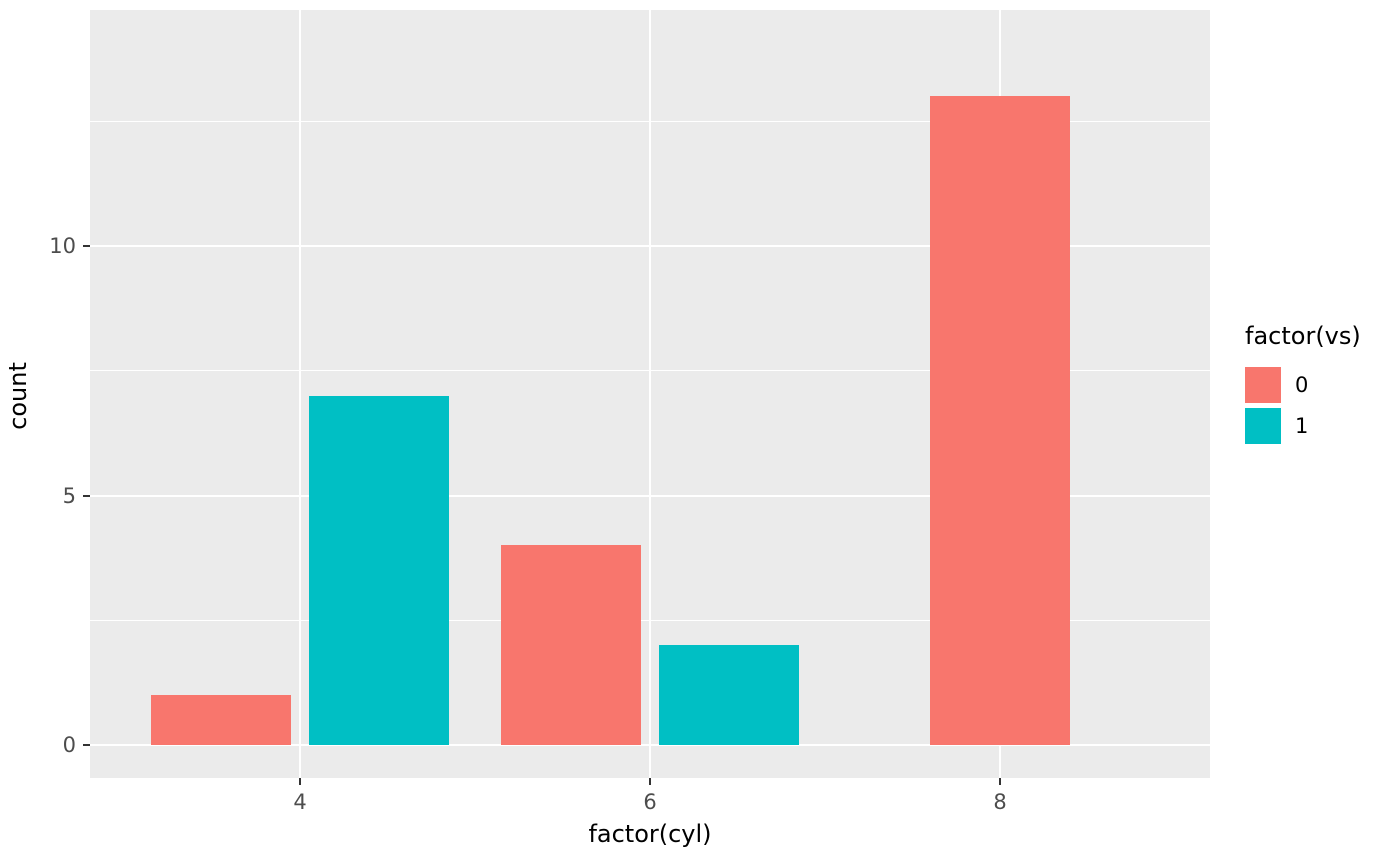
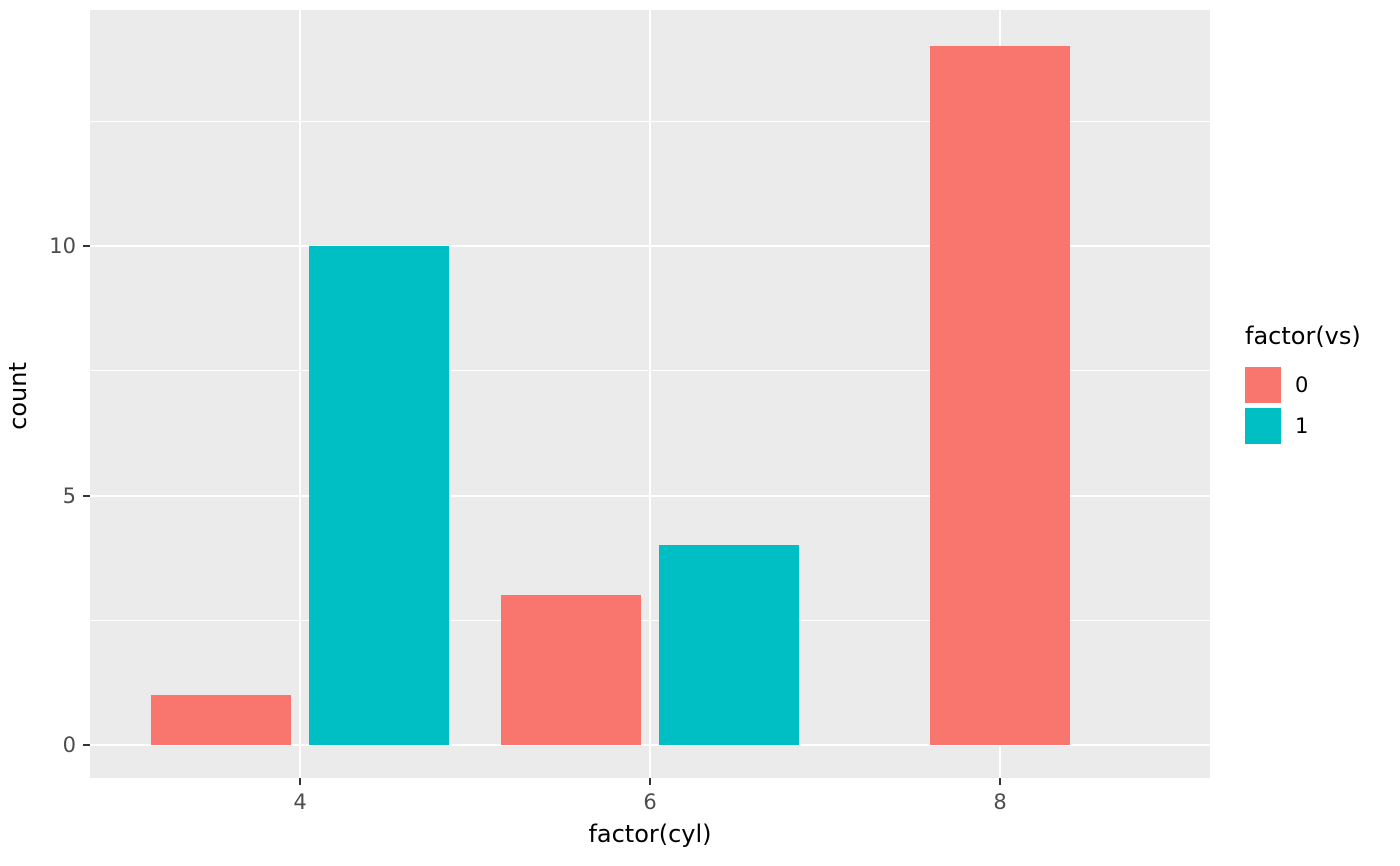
1/4: 7 -> 10
0/6: 4 -> 3
1/6: 2 -> 4
0/8: 13 -> 14
